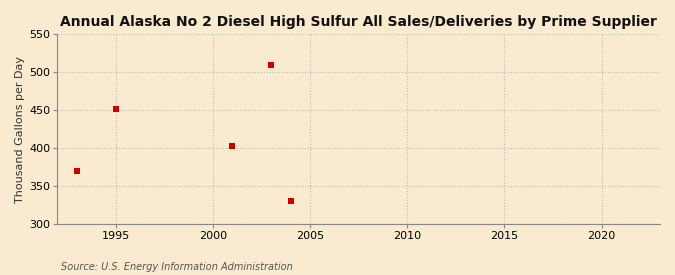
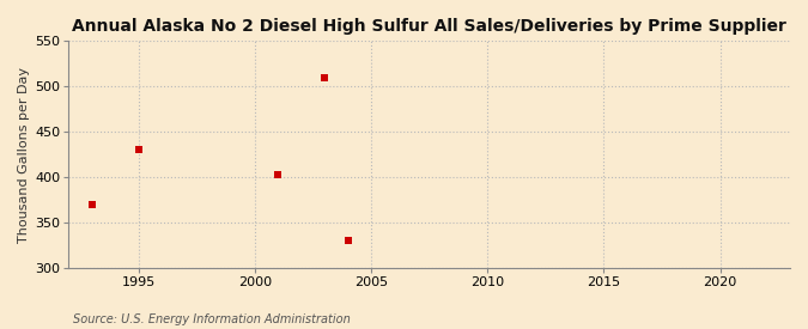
1995: 452 -> 430
